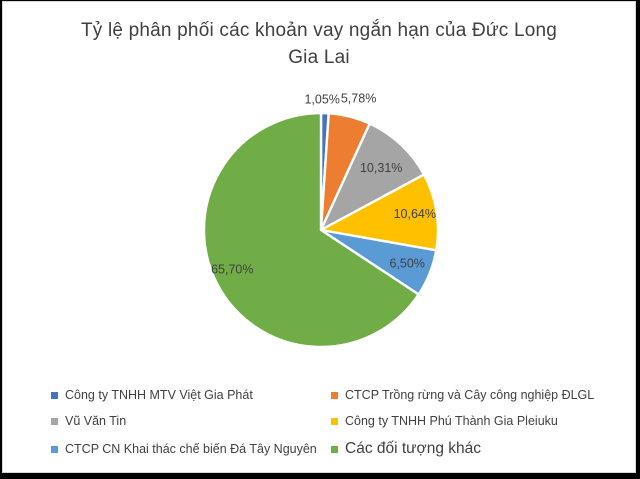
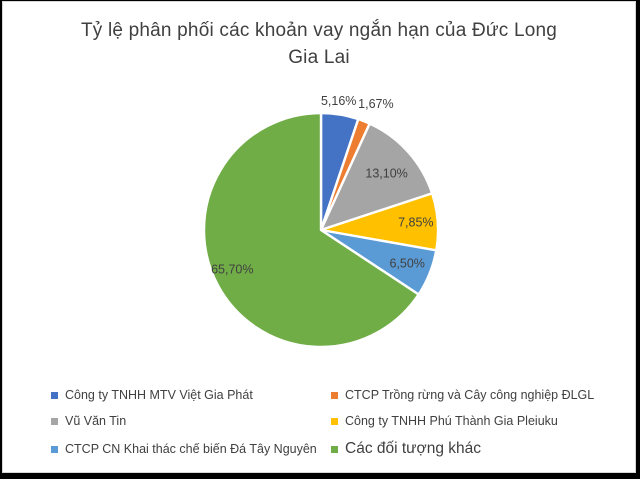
Công ty TNHH MTV Việt Gia Phát: 1,05% -> 5,16%
CTCP Trồng rừng và Cây công nghiệp ĐLGL: 5,78% -> 1,67%
Vũ Văn Tin: 10,31% -> 13,10%
Công ty TNHH Phú Thành Gia Pleiuku: 10,64% -> 7,85%
